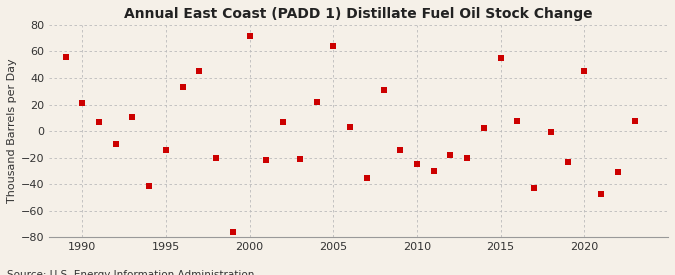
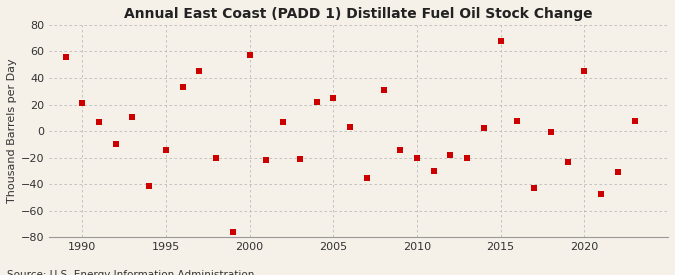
2000: 72 -> 57
2005: 64 -> 25
2010: -25 -> -20
2015: 55 -> 68
